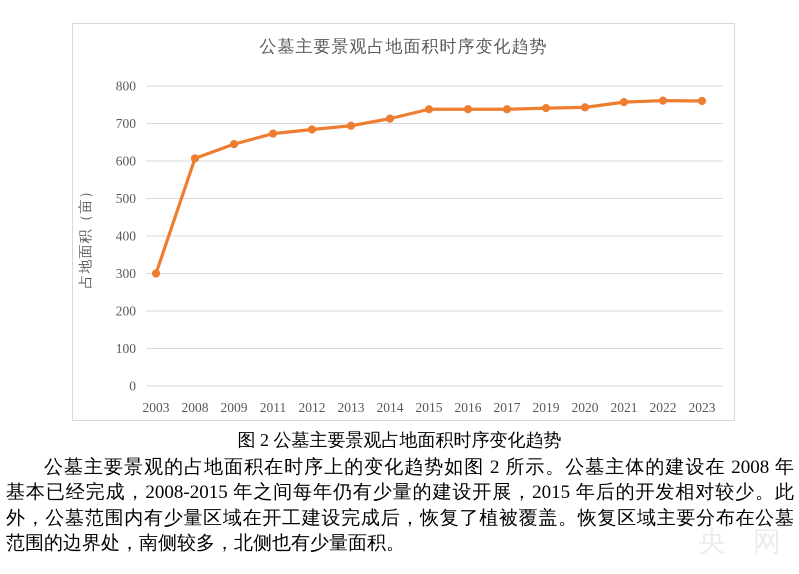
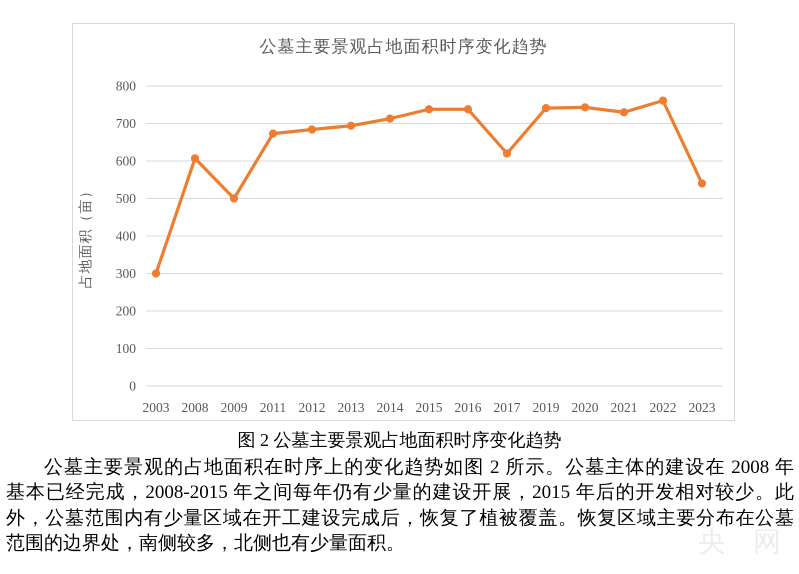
2009: 640 -> 500
2017: 740 -> 620
2021: 760 -> 730
2023: 760 -> 540
